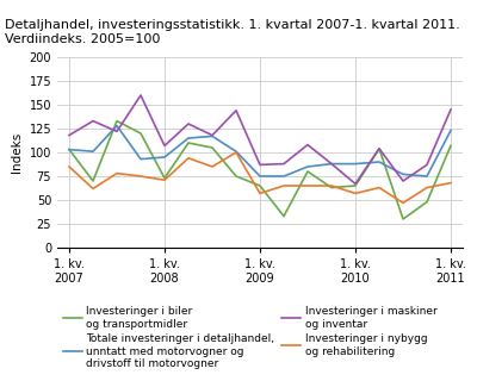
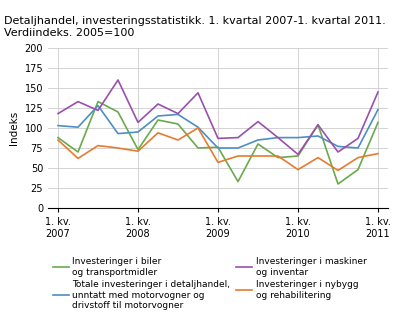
Investeringer i biler og transportmidler/1. kv. 2007: 103 -> 88
Investeringer i biler og transportmidler/1. kv. 2009: 65 -> 76
Investeringer i nybygg og rehabilitering/1. kv. 2010: 57 -> 48
